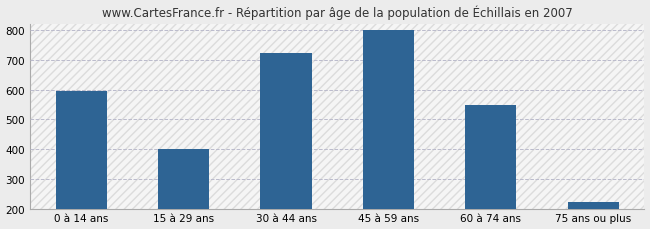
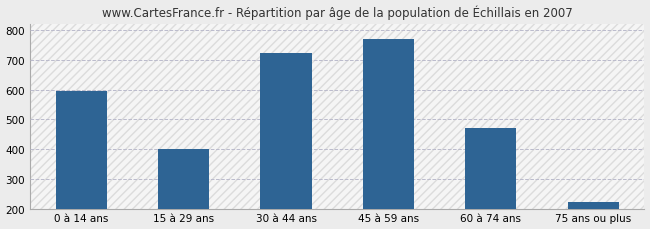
45 à 59 ans: 800 -> 770
60 à 74 ans: 547 -> 470
